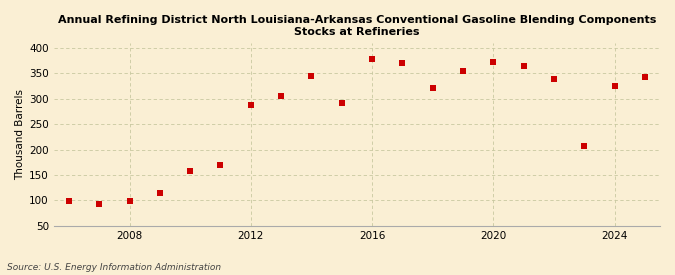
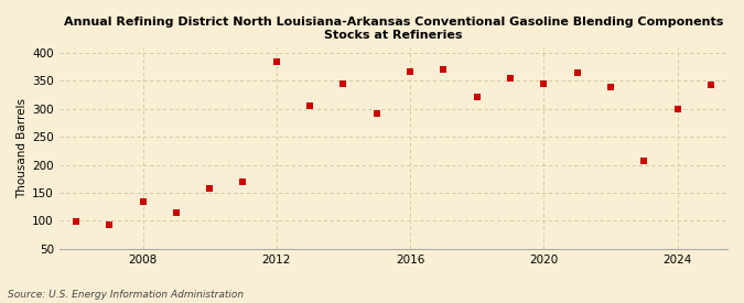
2008: 98 -> 134
2012: 288 -> 384
2016: 378 -> 366
2020: 372 -> 344
2024: 325 -> 300
